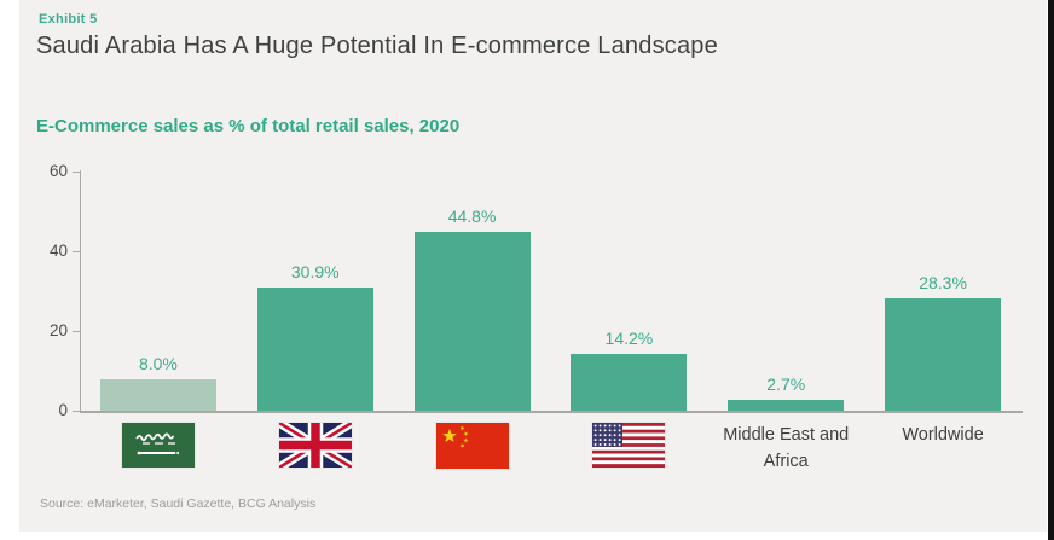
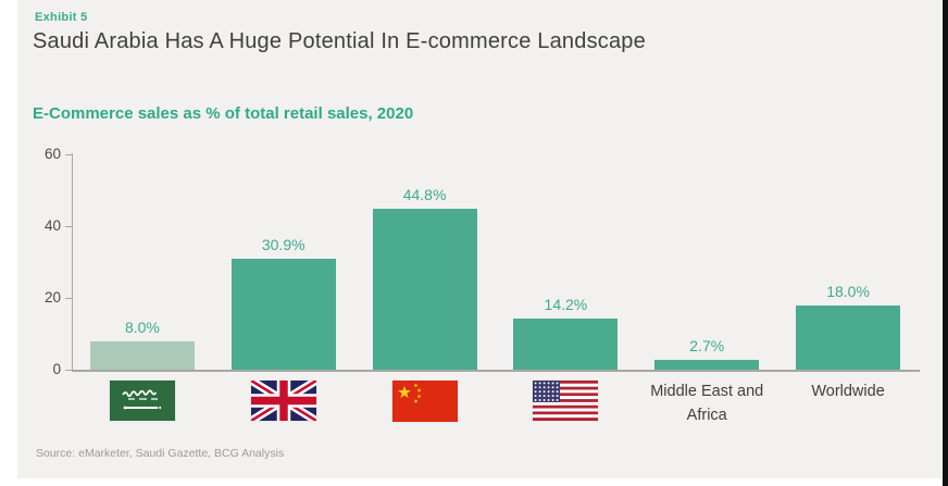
Worldwide: 28.3% -> 18.0%
